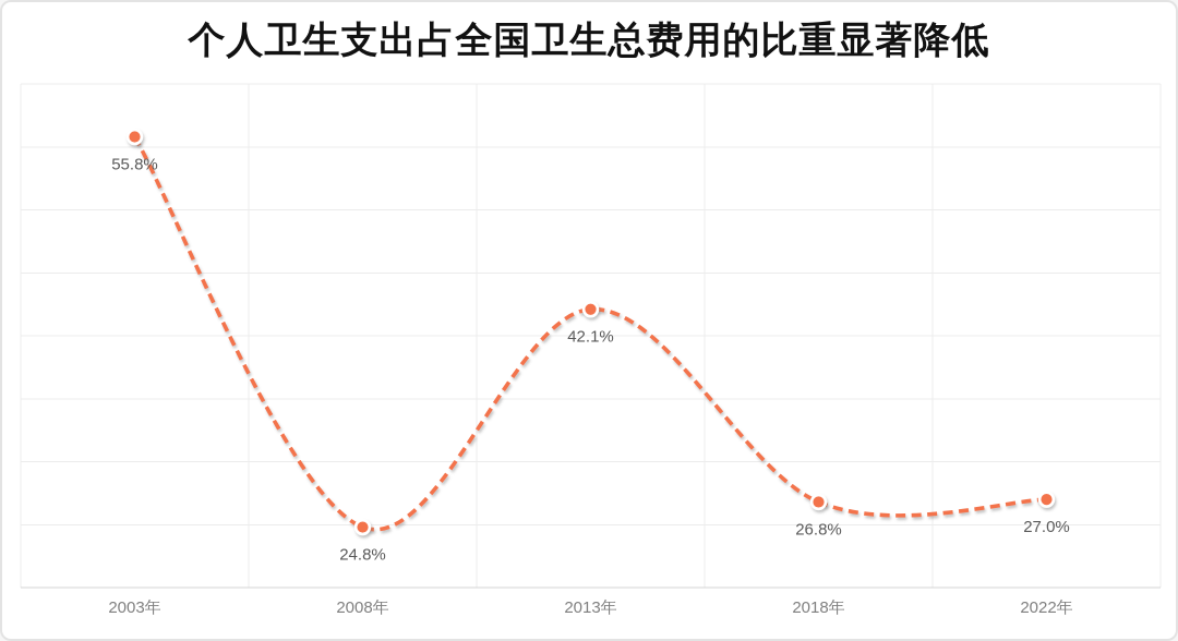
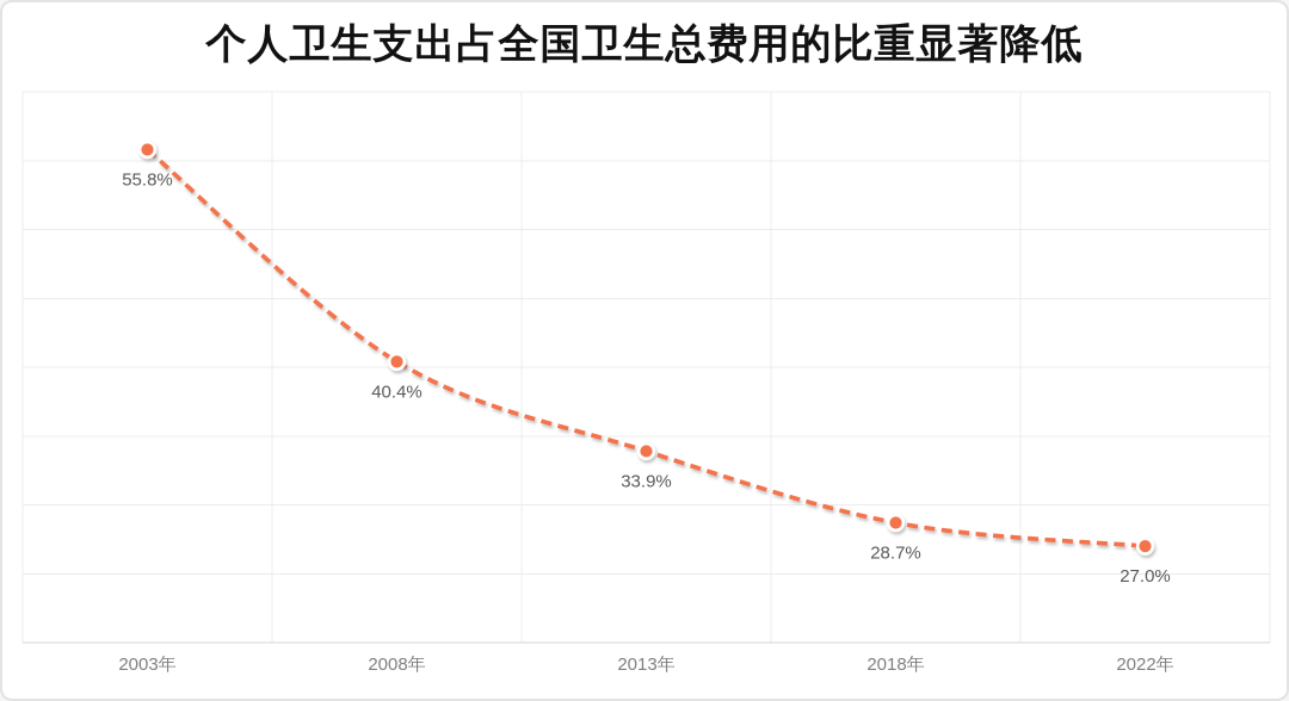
2008年: 24.8% -> 40.4%
2013年: 42.1% -> 33.9%
2018年: 26.8% -> 28.7%
